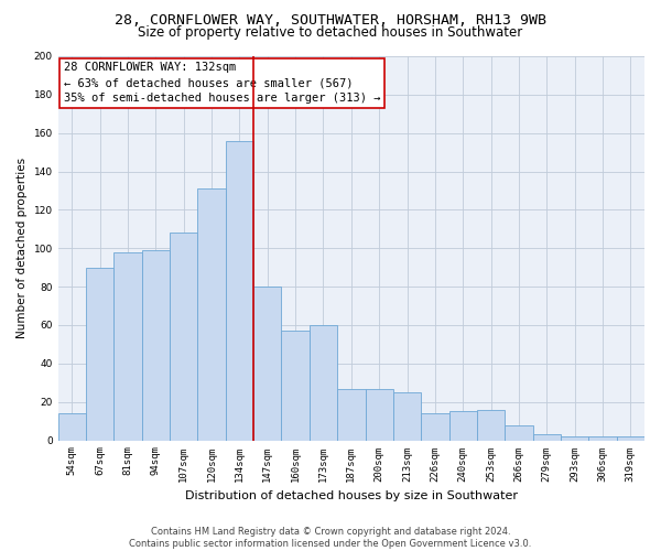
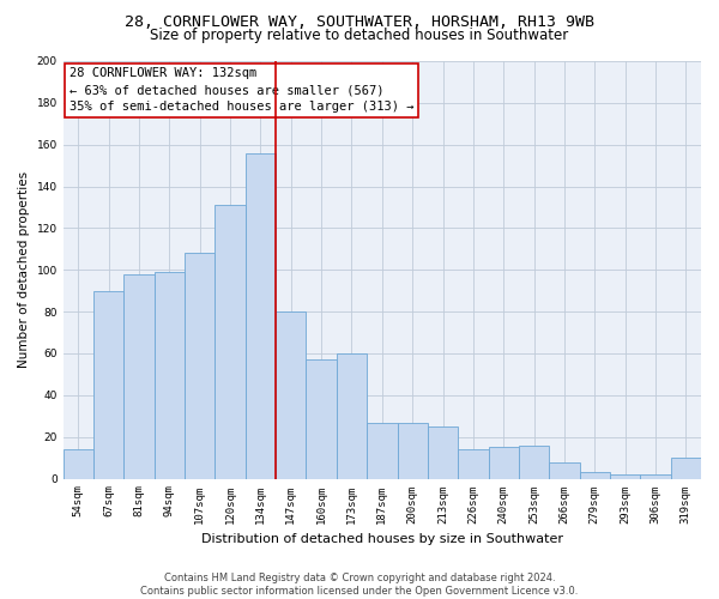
319sqm: 2 -> 10
